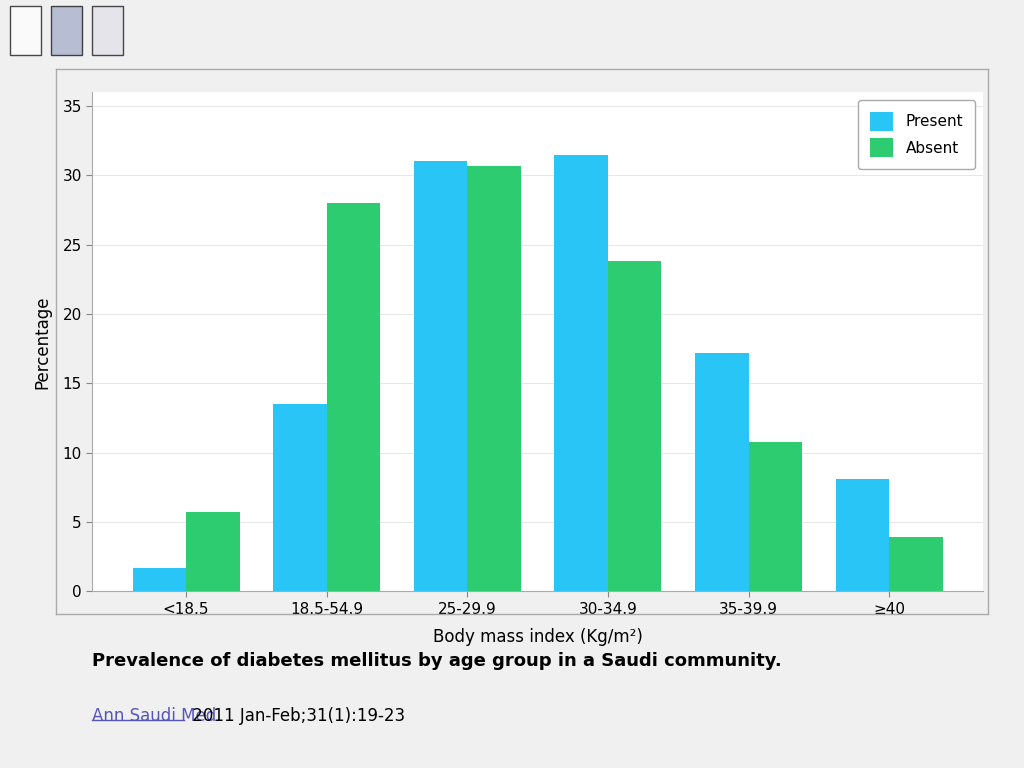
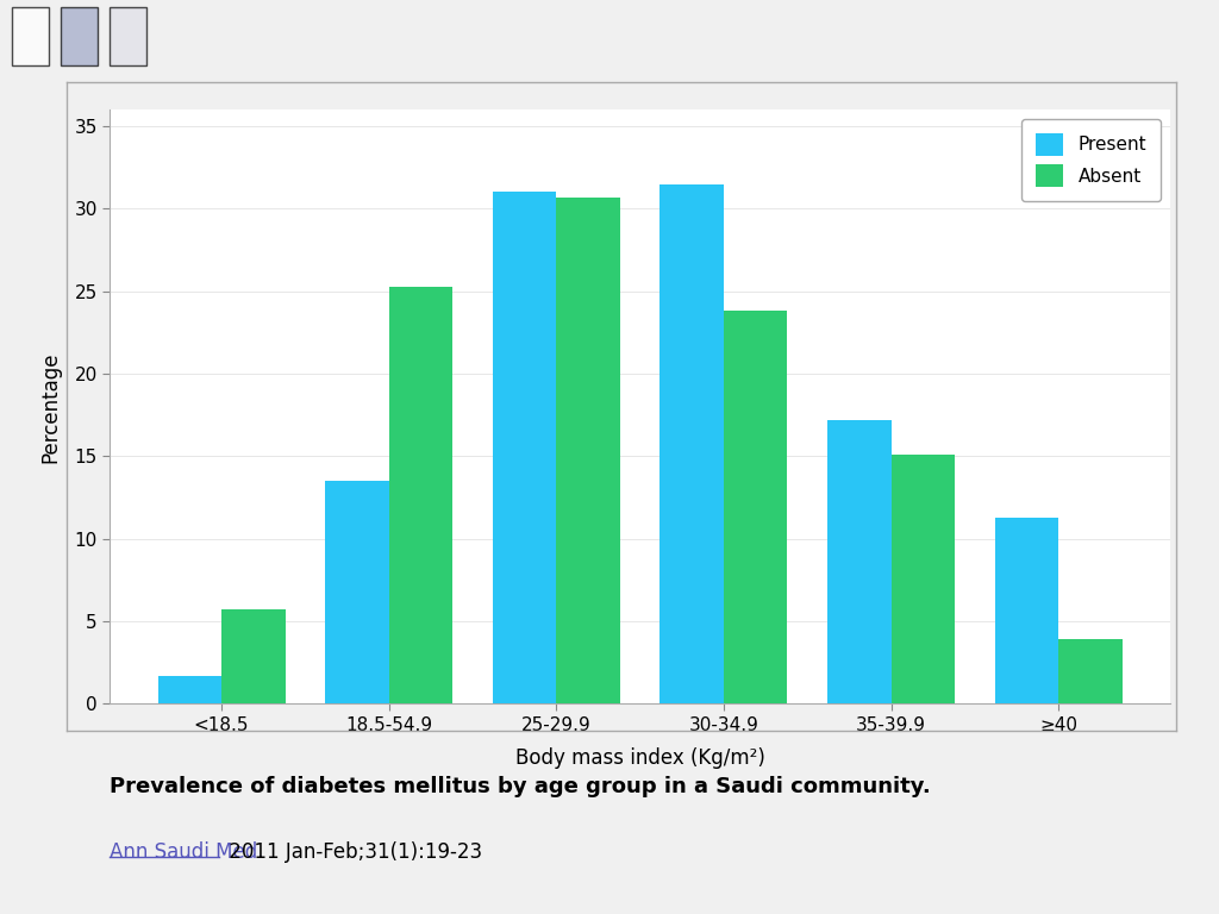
Absent/18.5-54.9: 28.0 -> 25.3
Absent/35-39.9: 10.8 -> 15.1
Present/≥40: 8.1 -> 11.3
